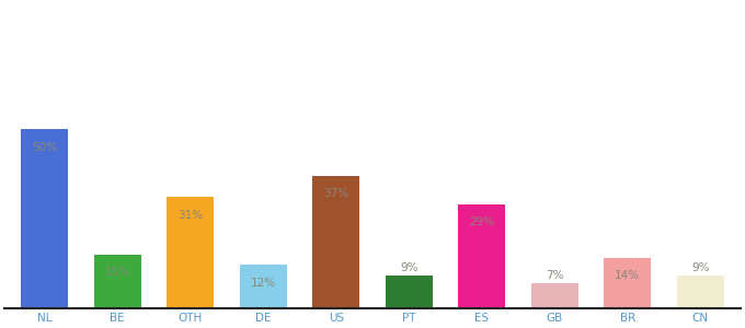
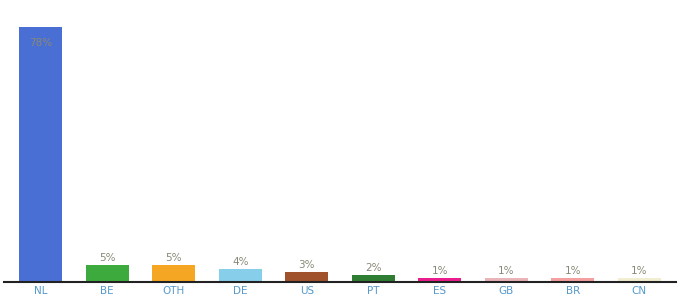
NL: 50% -> 78%
BE: 15% -> 5%
OTH: 31% -> 5%
DE: 12% -> 4%
US: 37% -> 3%
PT: 9% -> 2%
ES: 29% -> 1%
GB: 7% -> 1%
BR: 14% -> 1%
CN: 9% -> 1%
